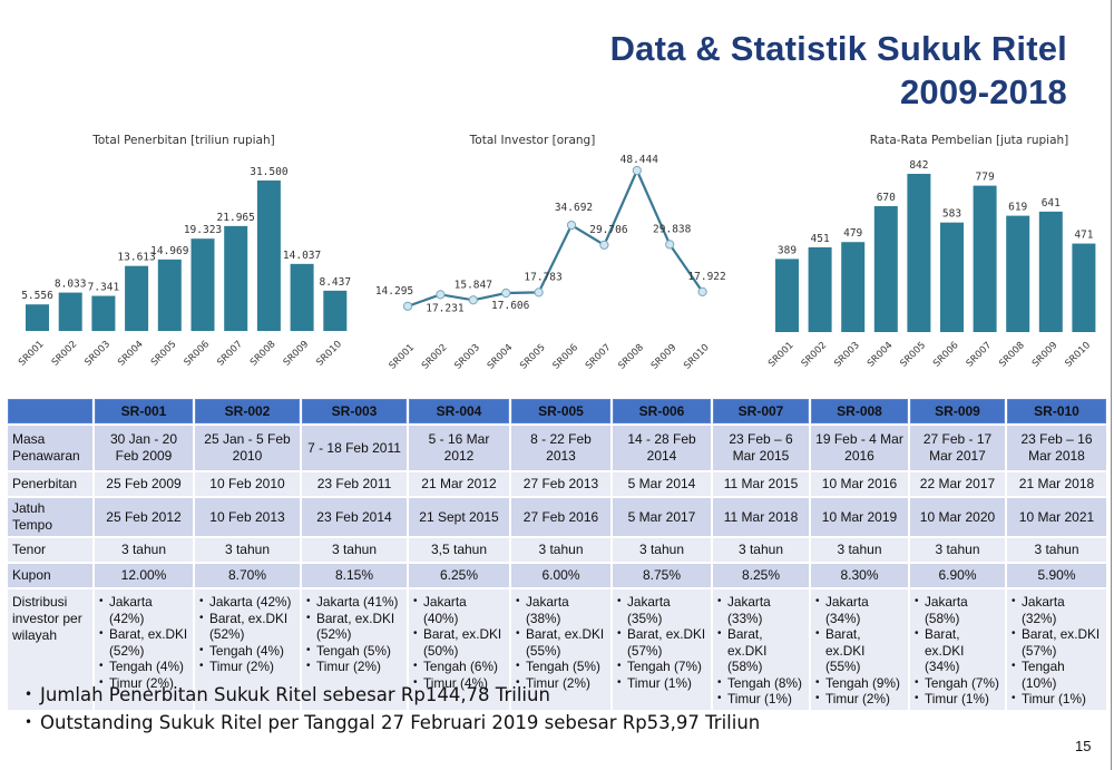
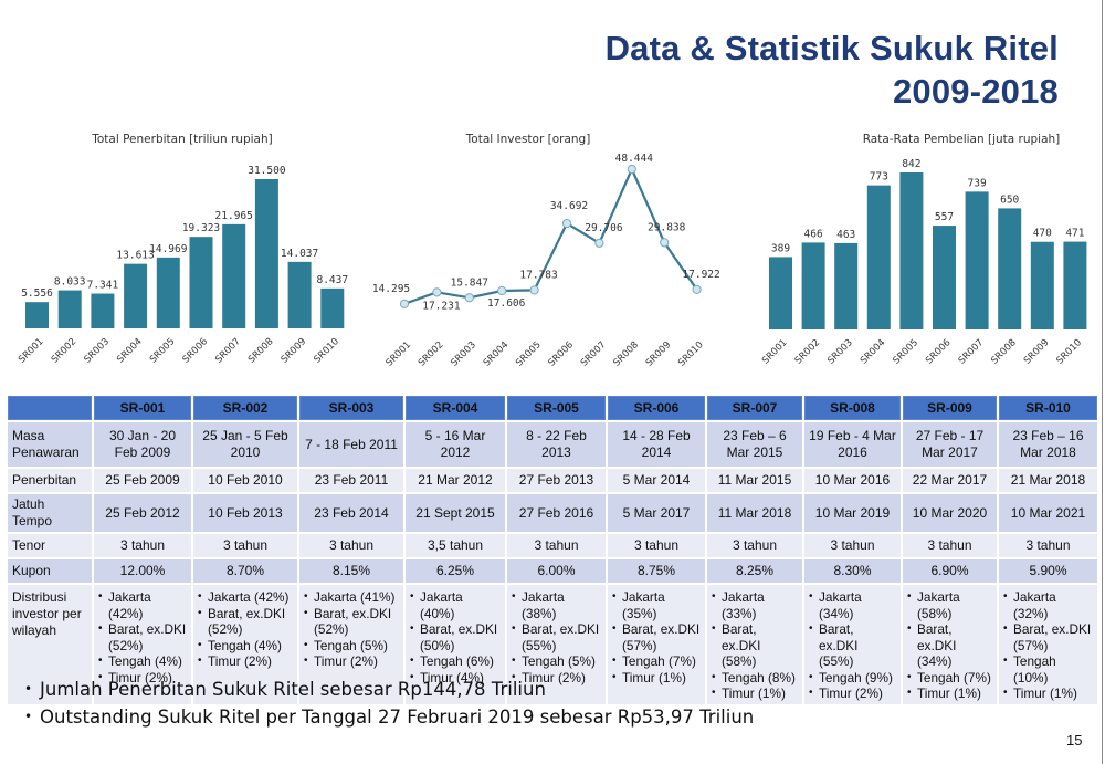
Rata-Rata Pembelian [juta rupiah]/SR002: 451 -> 466
Rata-Rata Pembelian [juta rupiah]/SR003: 479 -> 463
Rata-Rata Pembelian [juta rupiah]/SR004: 670 -> 773
Rata-Rata Pembelian [juta rupiah]/SR006: 583 -> 557
Rata-Rata Pembelian [juta rupiah]/SR007: 779 -> 739
Rata-Rata Pembelian [juta rupiah]/SR008: 619 -> 650
Rata-Rata Pembelian [juta rupiah]/SR009: 641 -> 470
